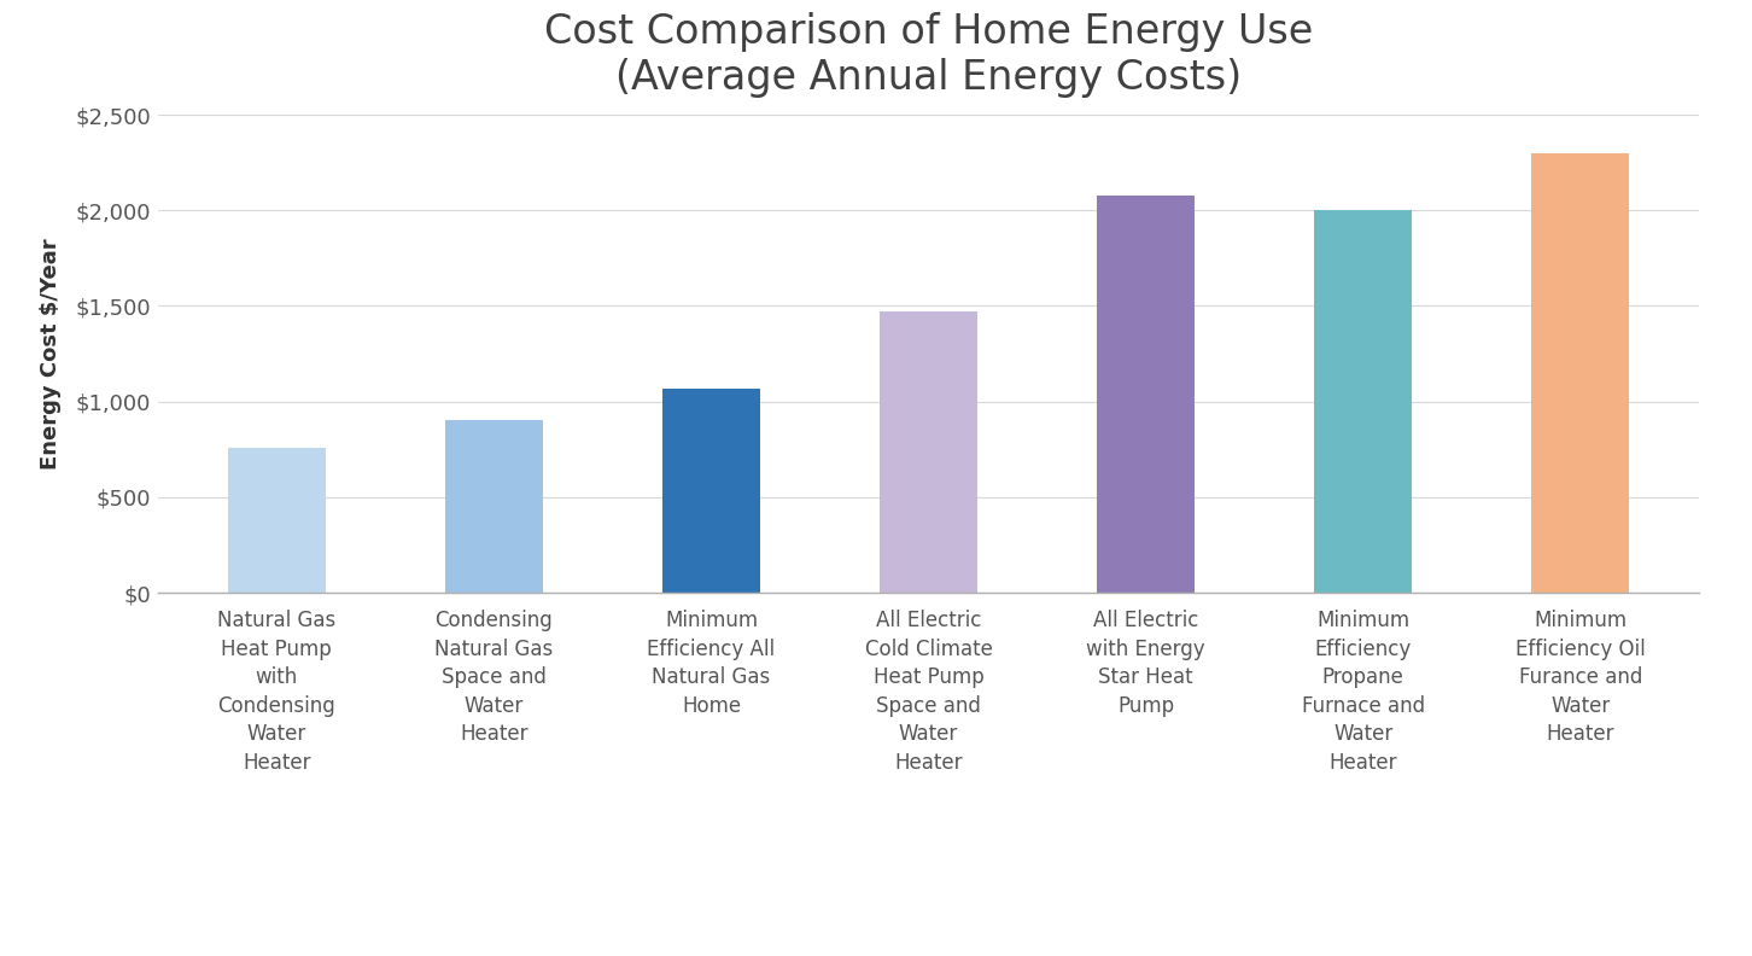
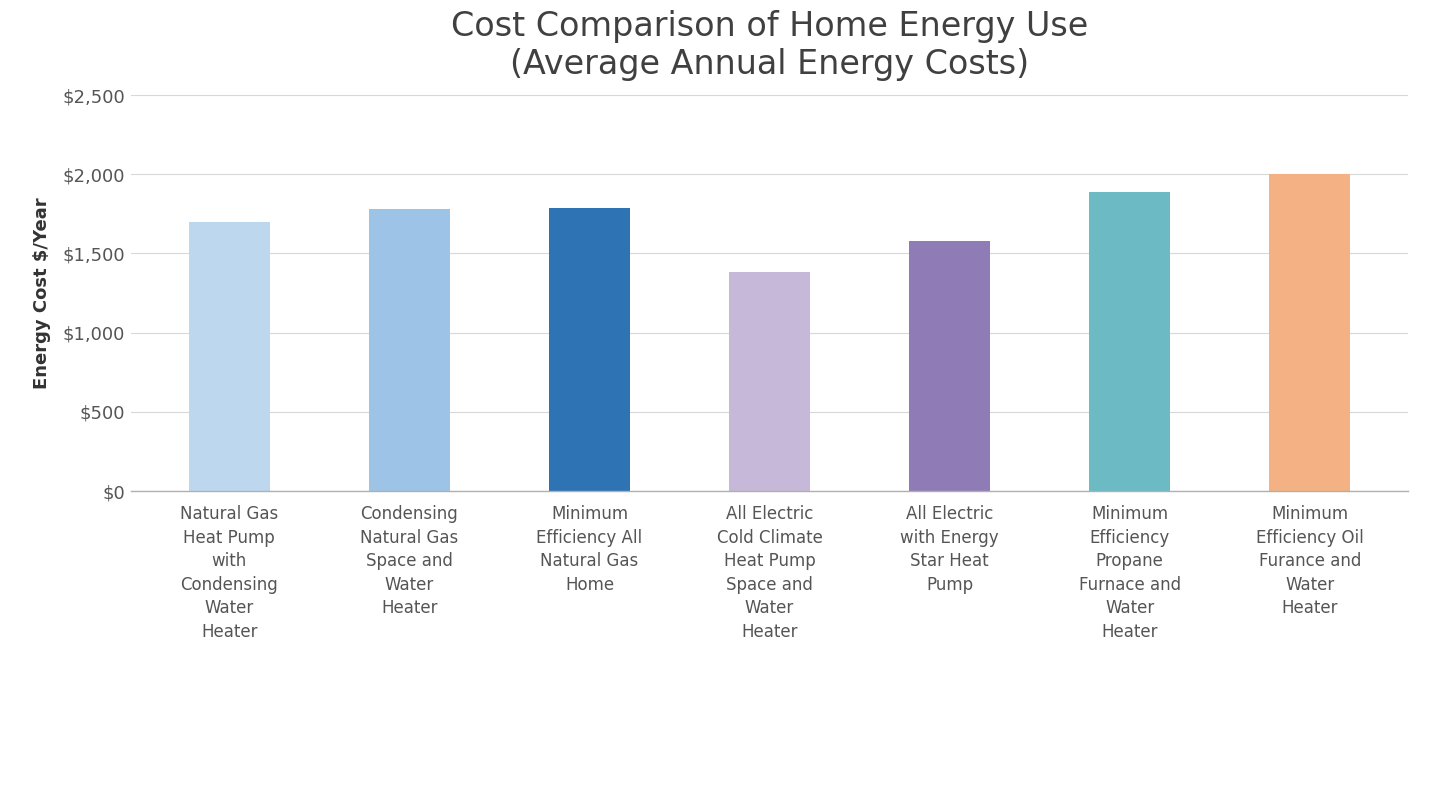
Natural Gas Heat Pump with Condensing Water Heater: $760 -> $1,700
Condensing Natural Gas Space and Water Heater: $900 -> $1,780
Minimum Efficiency All Natural Gas Home: $1,070 -> $1,790
All Electric Cold Climate Heat Pump Space and Water Heater: $1,470 -> $1,380
All Electric with Energy Star Heat Pump: $2,080 -> $1,580
Minimum Efficiency Propane Furnace and Water Heater: $2,000 -> $1,890
Minimum Efficiency Oil Furance and Water Heater: $2,300 -> $2,000
